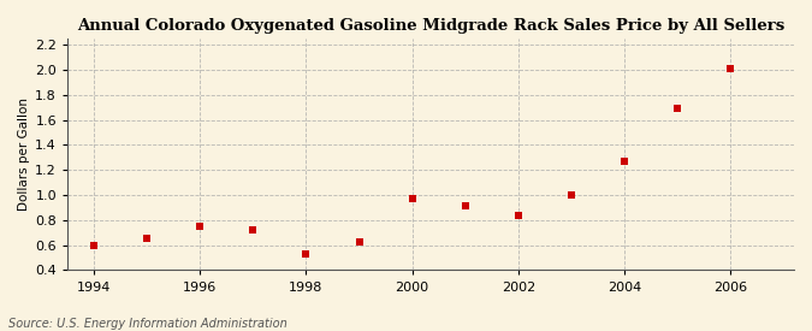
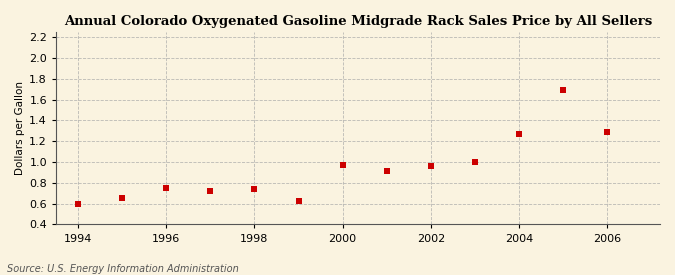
1998: 0.53 -> 0.74
2002: 0.84 -> 0.96
2006: 2.01 -> 1.29
